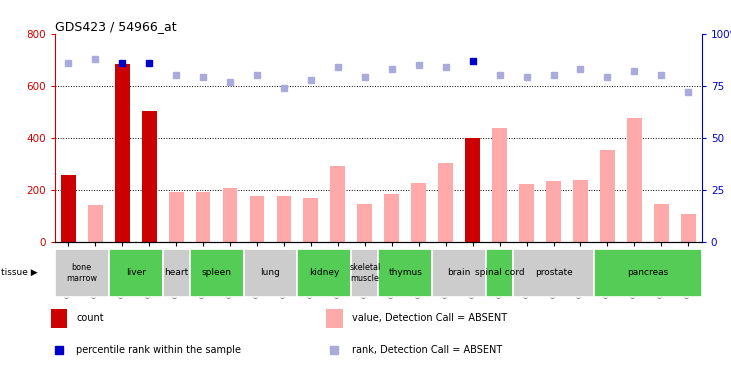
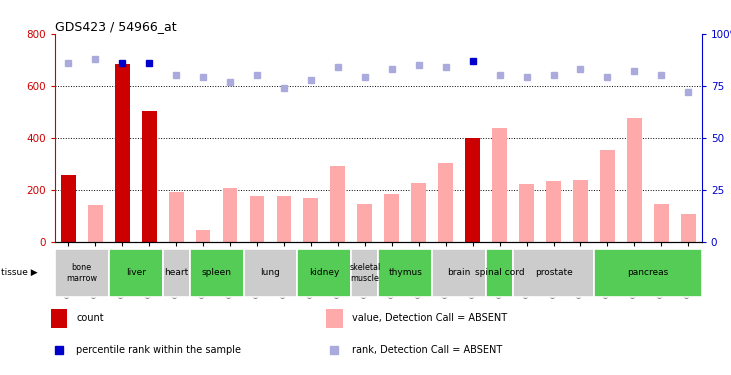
GSM12665: 193 -> 45
